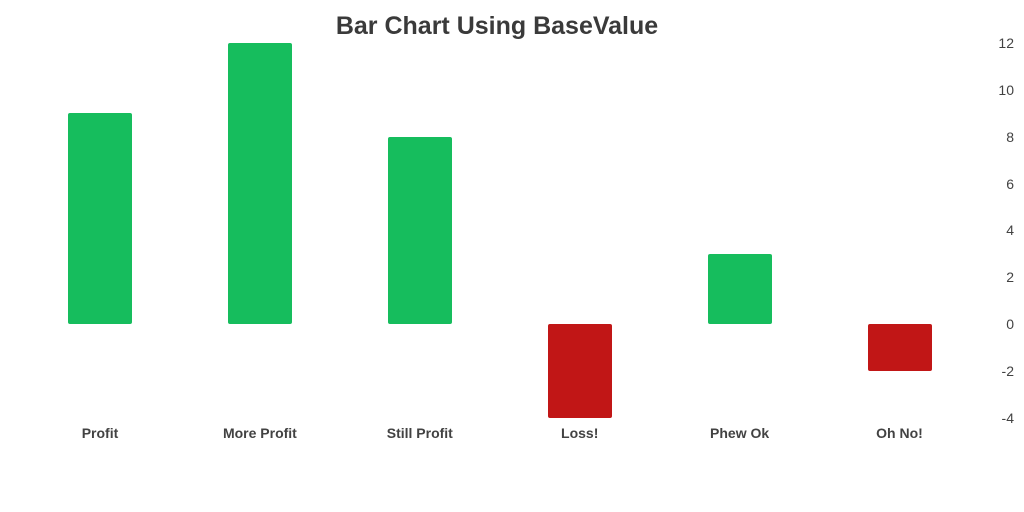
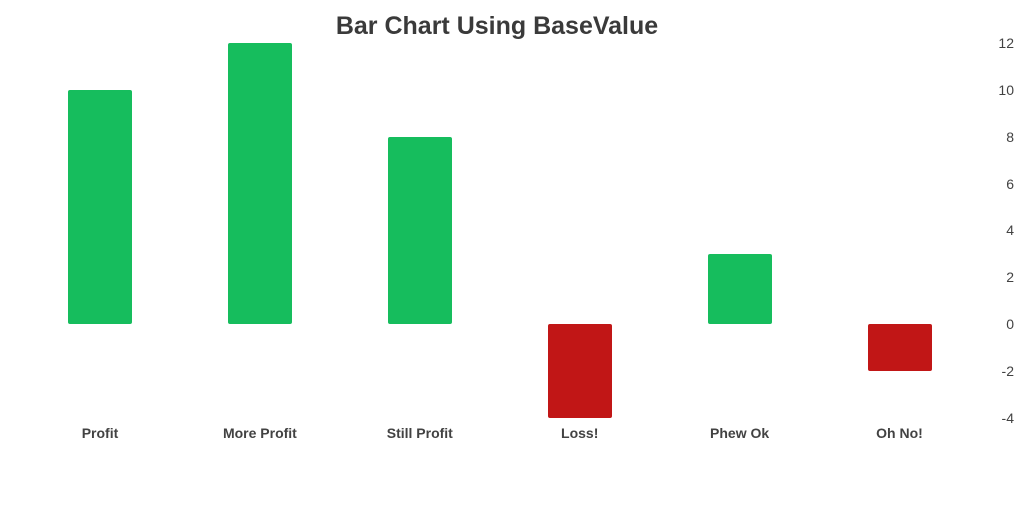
Profit: 9 -> 10
